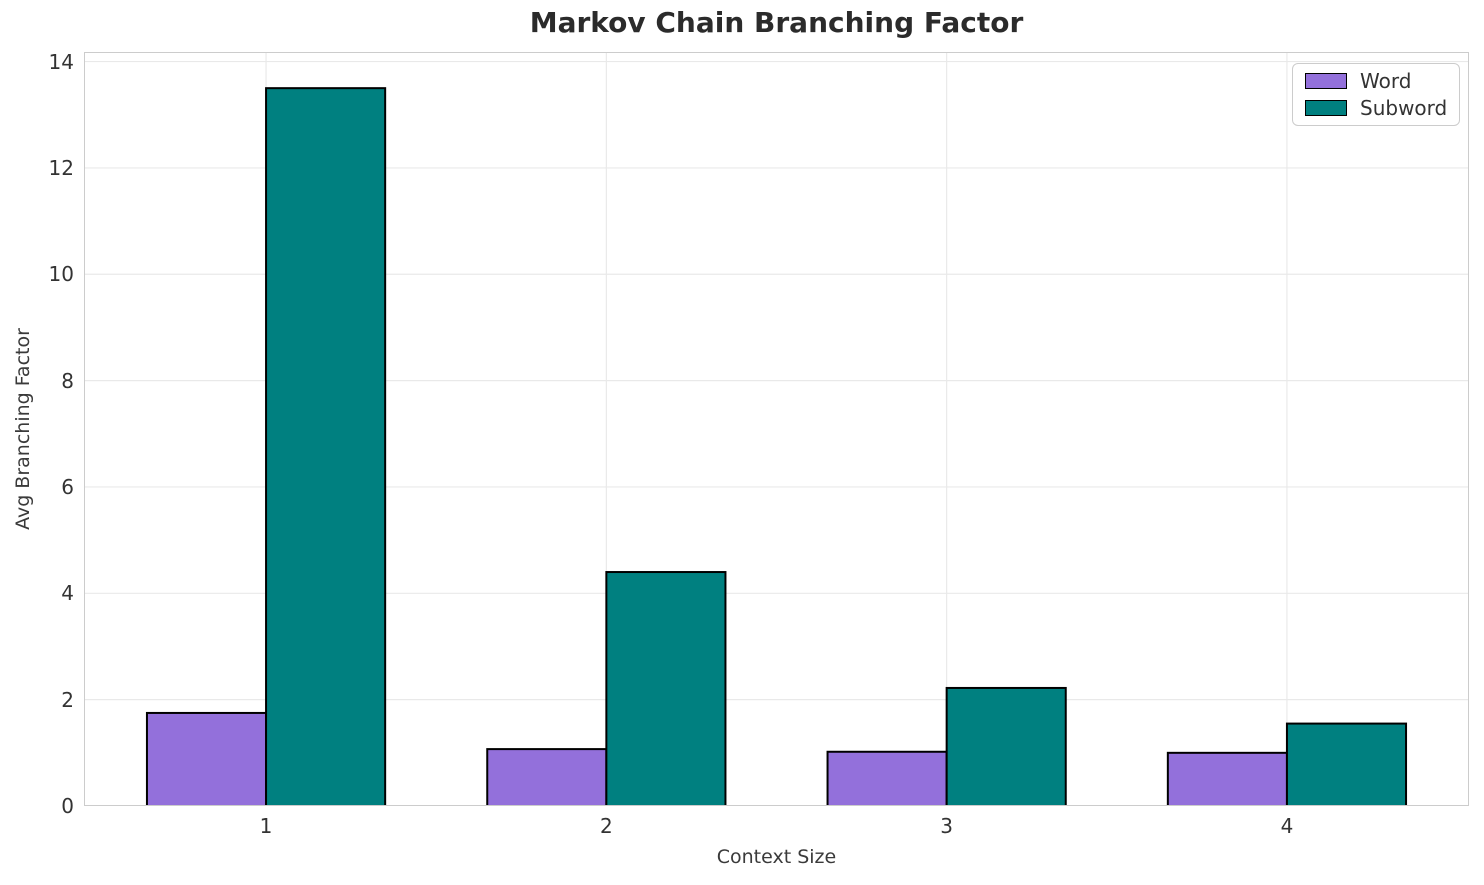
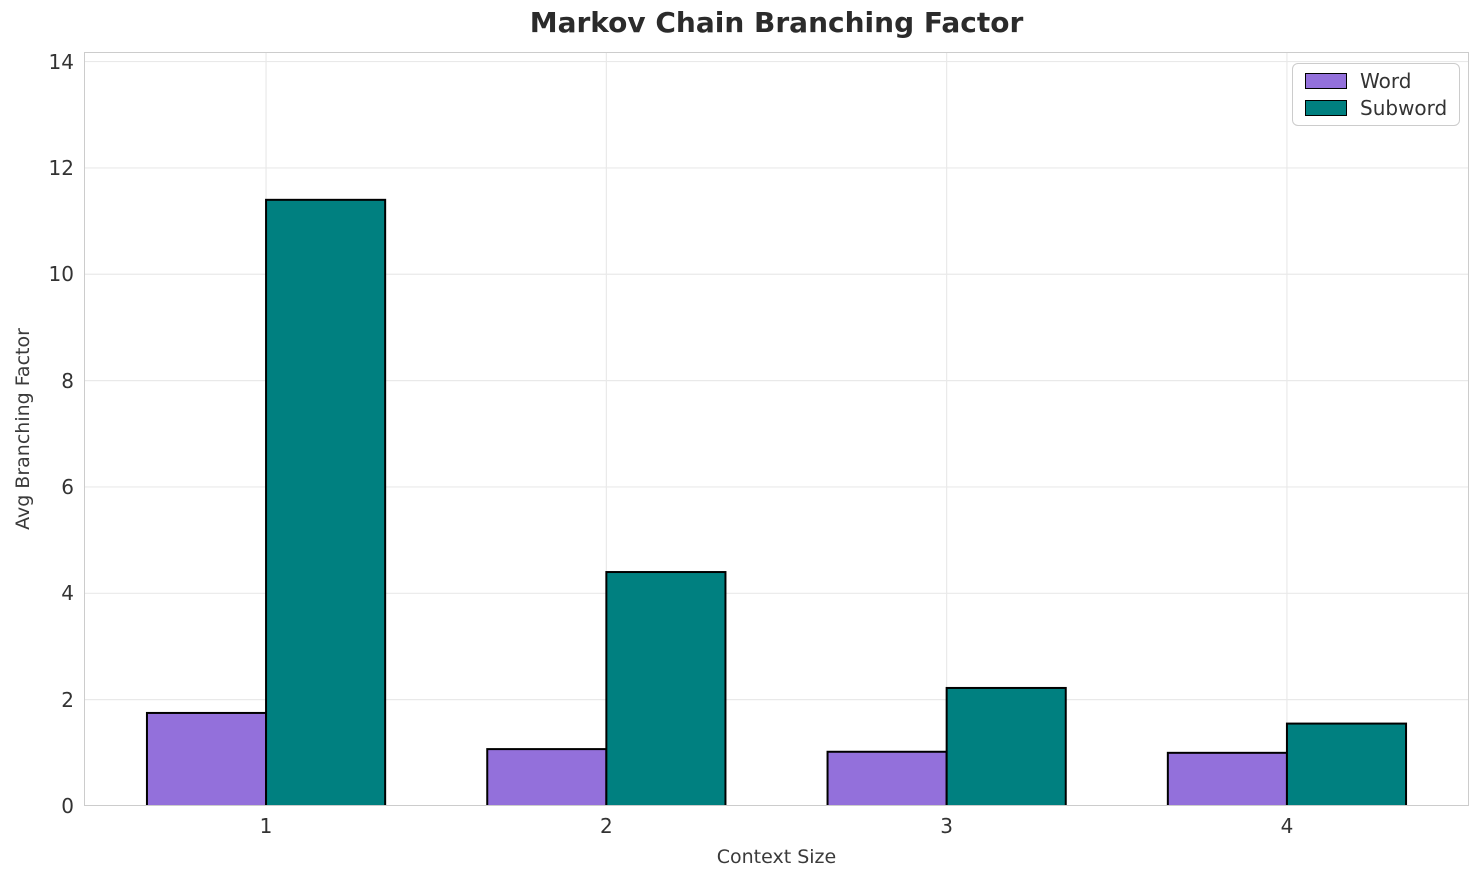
Subword/1: 13.5 -> 11.4
